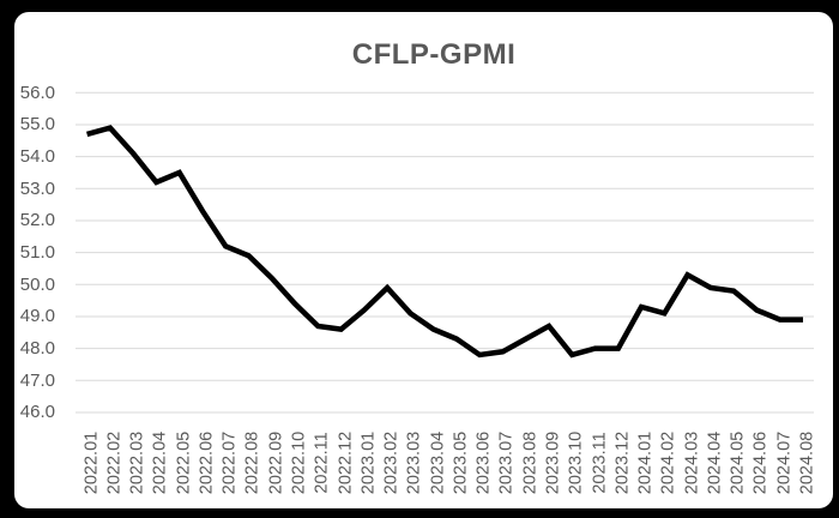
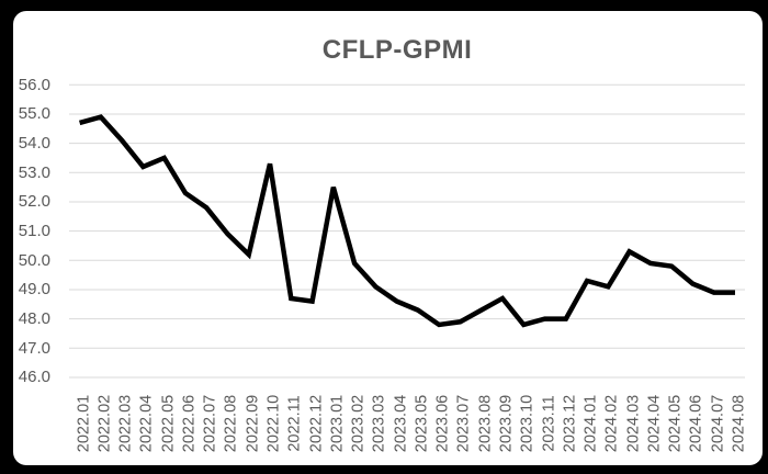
2022.07: 51.2 -> 51.8
2022.10: 49.4 -> 53.3
2023.01: 49.2 -> 52.5
